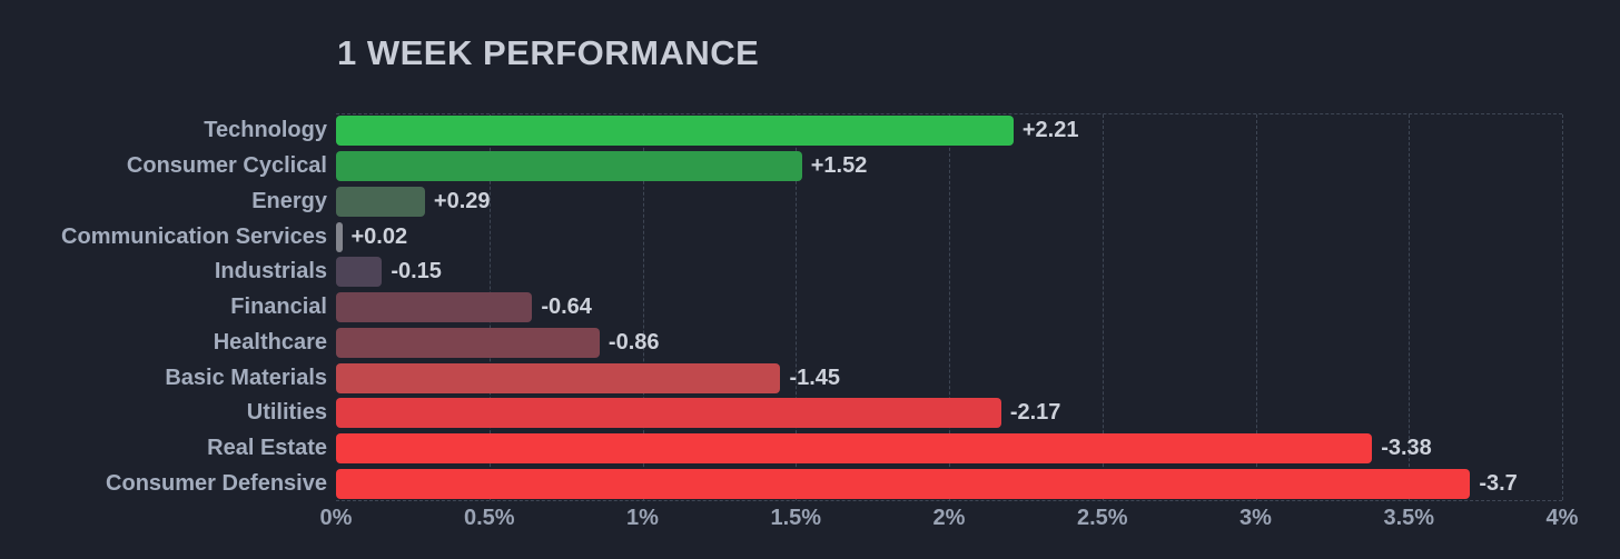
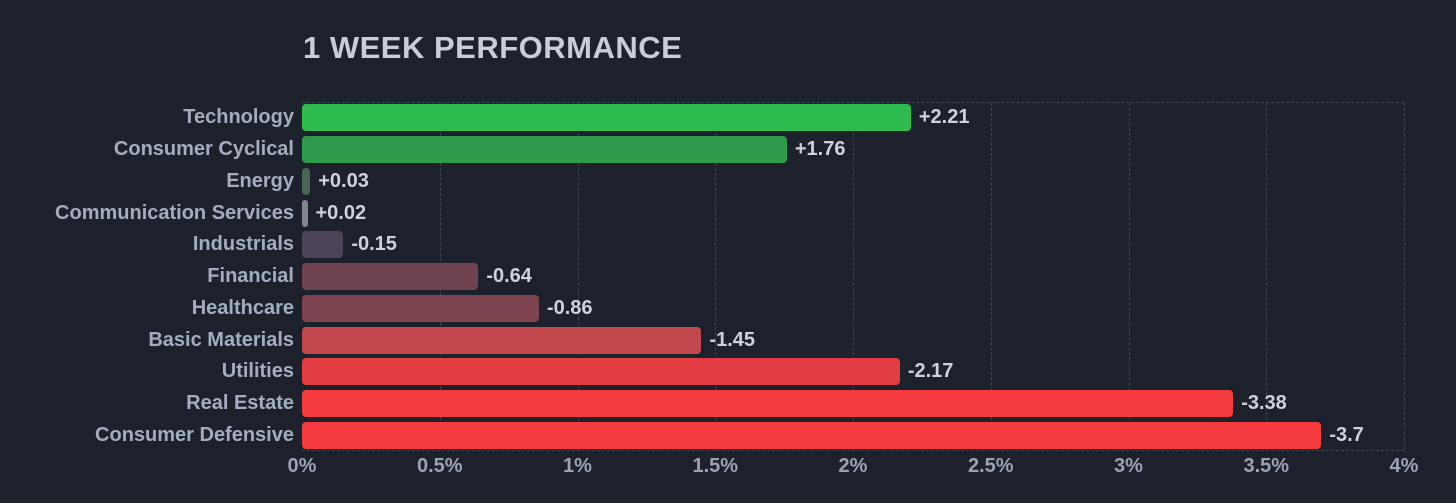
Consumer Cyclical: +1.52 -> +1.76
Energy: +0.29 -> +0.03
